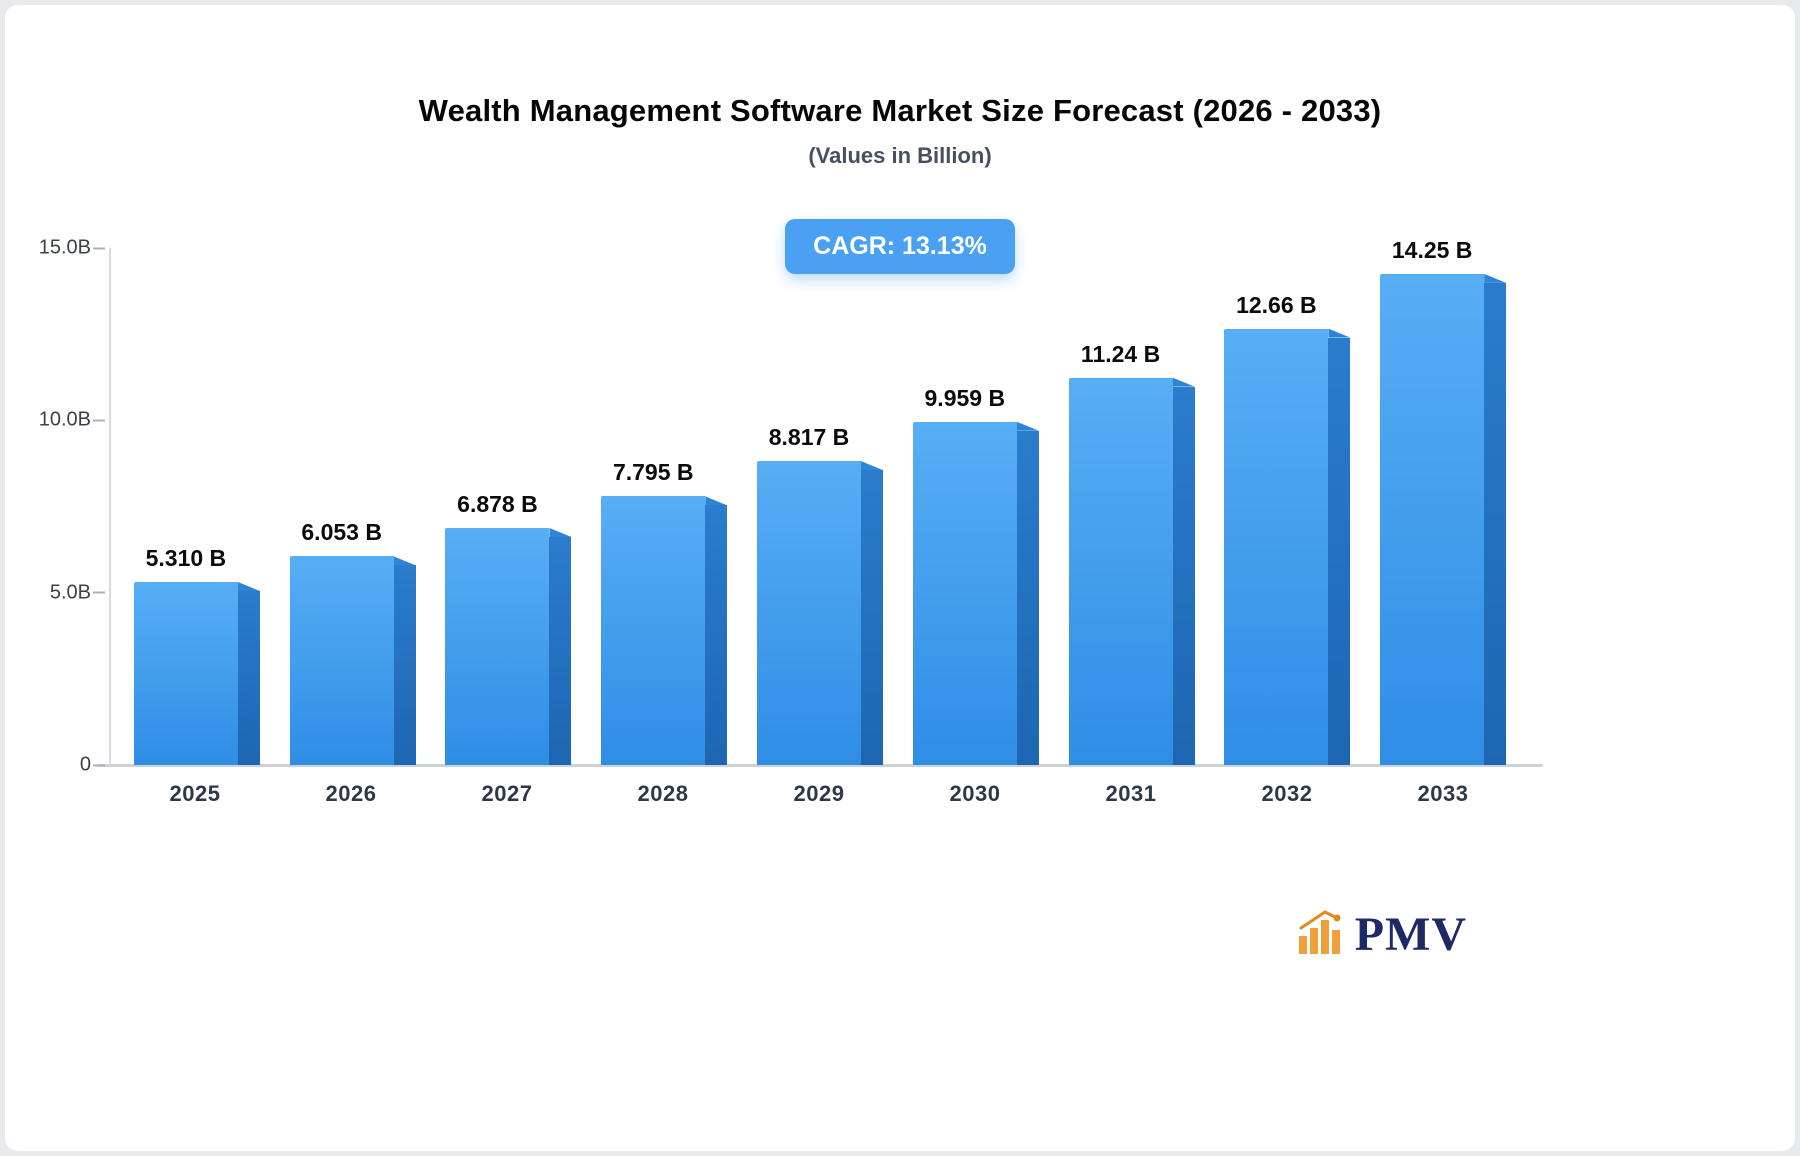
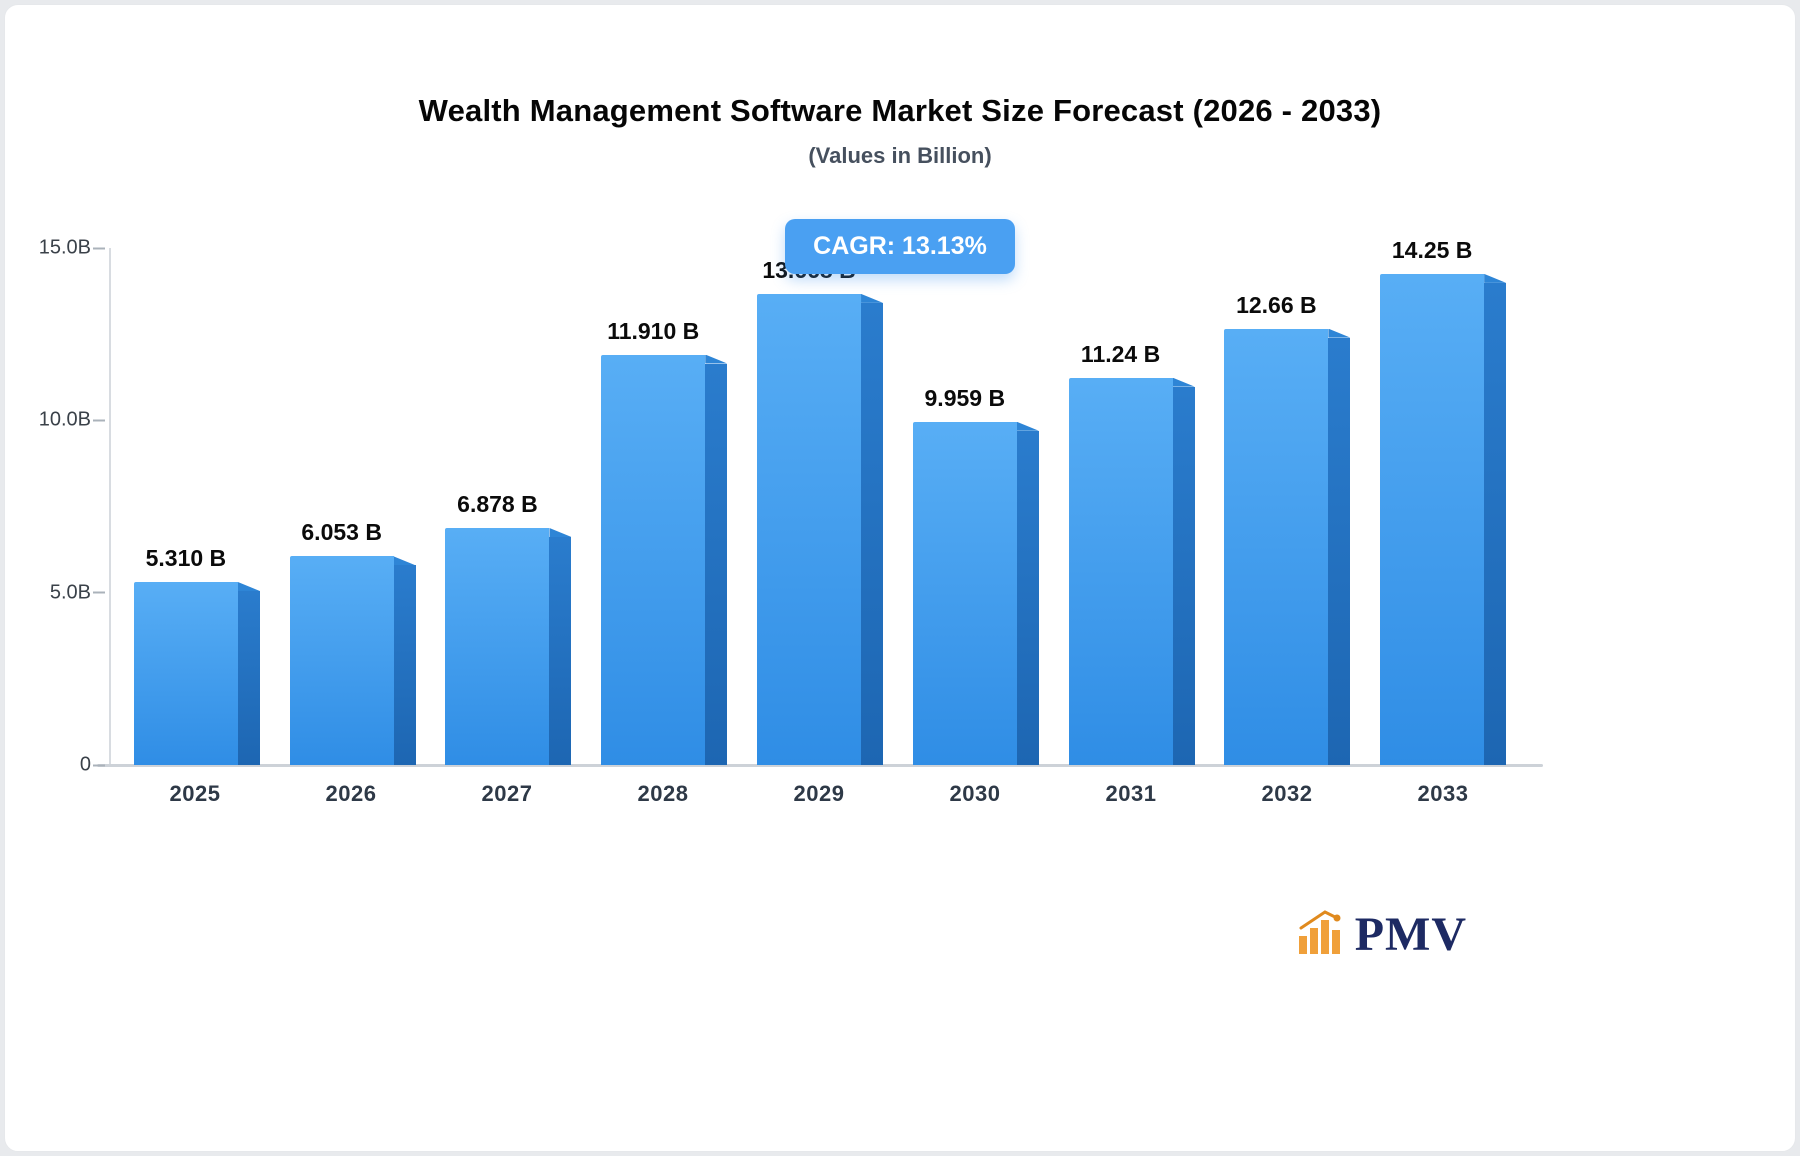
2028: 7.795 -> 11.910
2029: 8.817 -> 13.668
